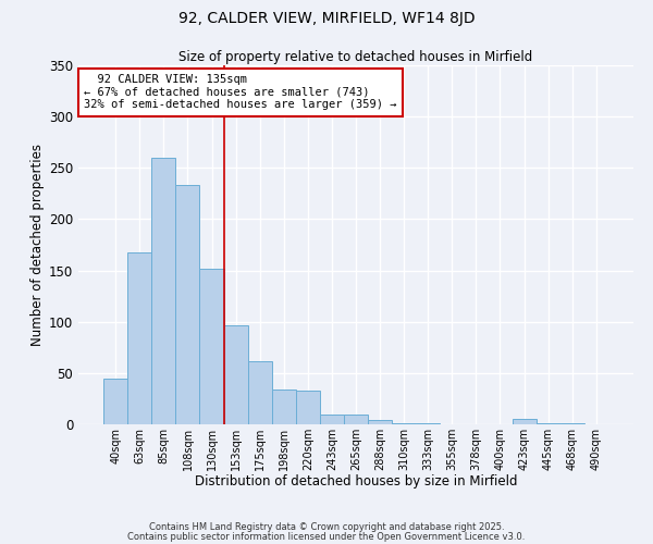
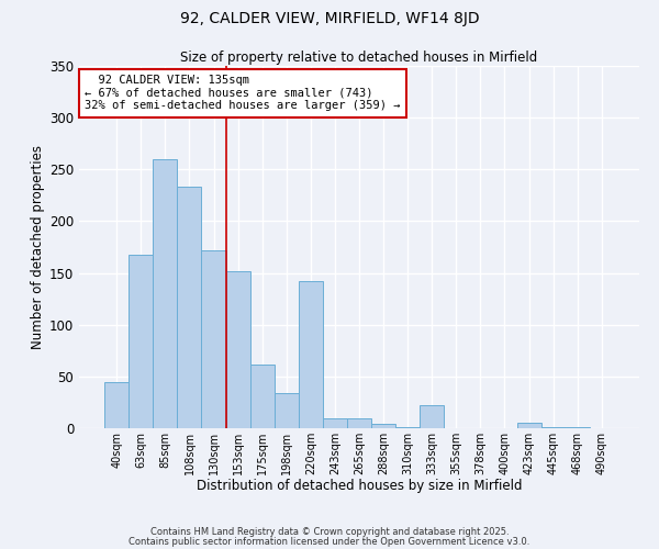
130sqm: 152 -> 172
153sqm: 97 -> 152
220sqm: 33 -> 142
333sqm: 1 -> 22
